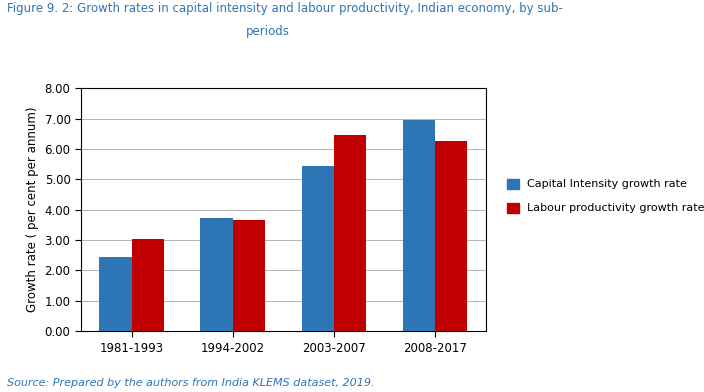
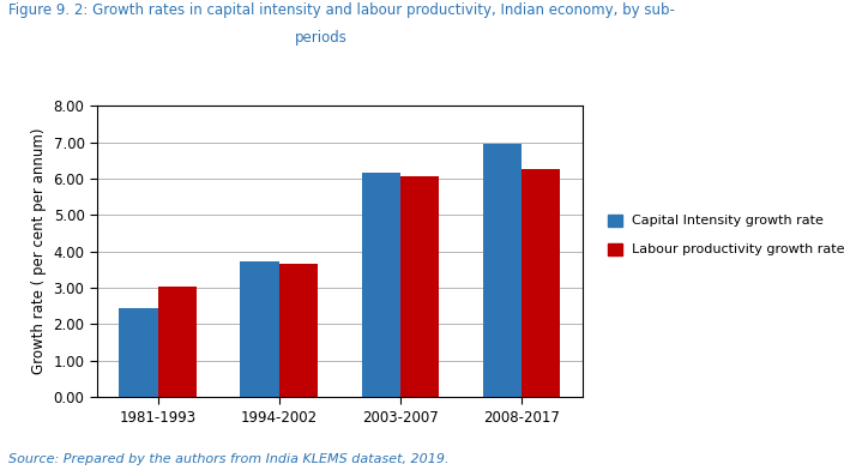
Capital Intensity growth rate/2003-2007: 5.45 -> 6.15
Labour productivity growth rate/2003-2007: 6.45 -> 6.08
